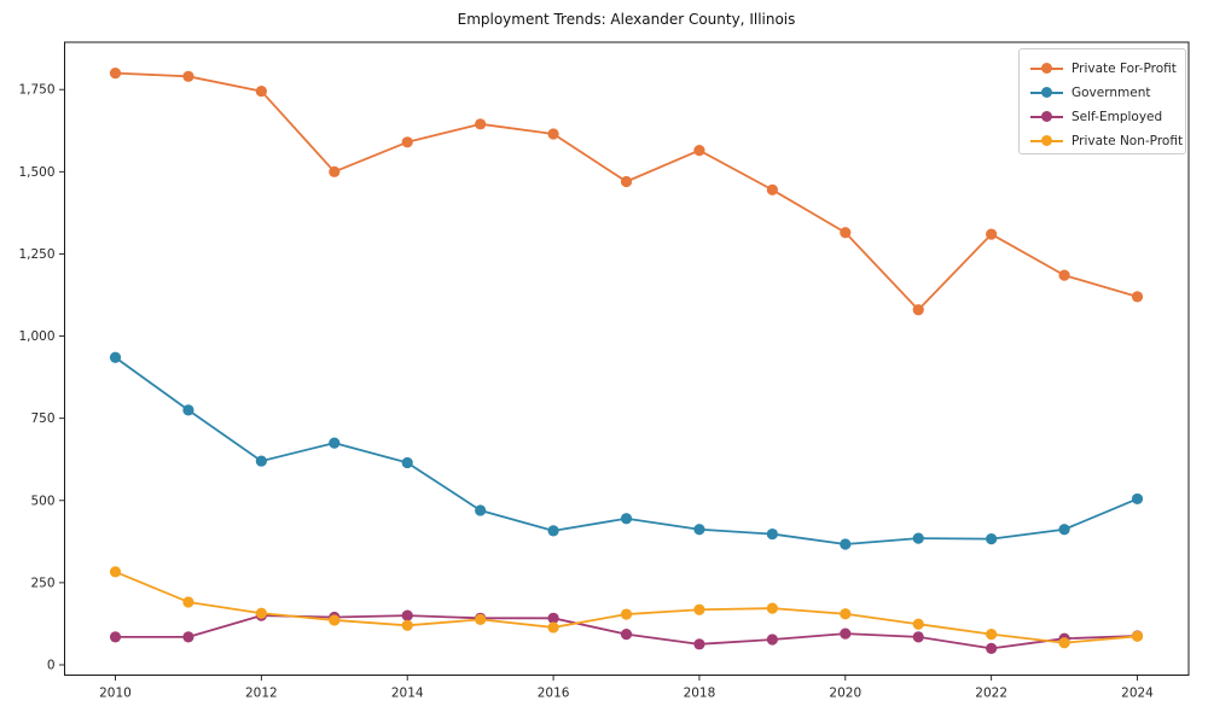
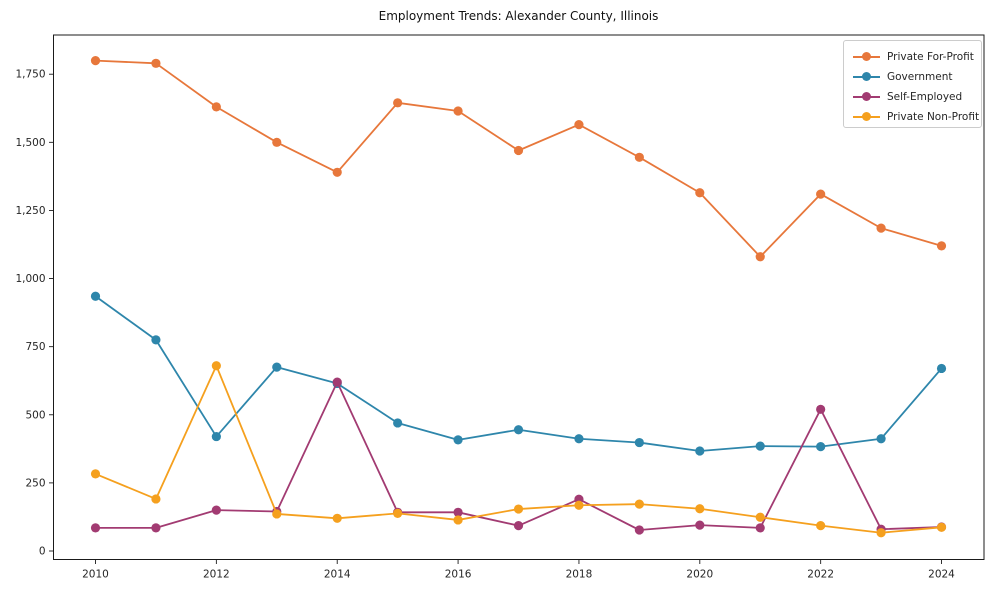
Private For-Profit/2012: 1740 -> 1630
Government/2012: 620 -> 420
Private Non-Profit/2012: 160 -> 680
Private For-Profit/2014: 1590 -> 1390
Self-Employed/2014: 150 -> 620
Self-Employed/2018: 60 -> 190
Self-Employed/2022: 50 -> 520
Government/2024: 500 -> 670
